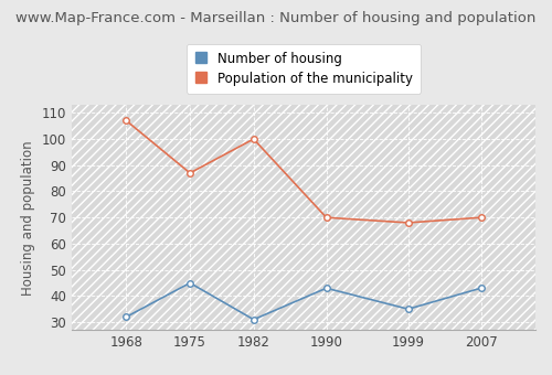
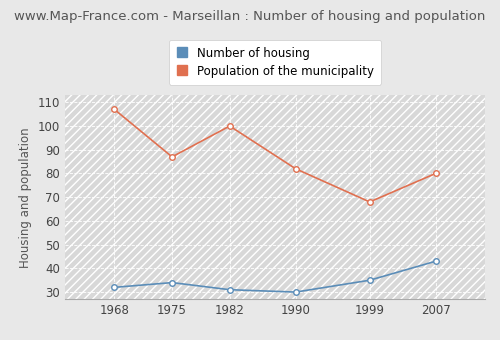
Number of housing/1975: 45 -> 34
Number of housing/1990: 43 -> 30
Population of the municipality/1990: 70 -> 82
Population of the municipality/2007: 70 -> 80
